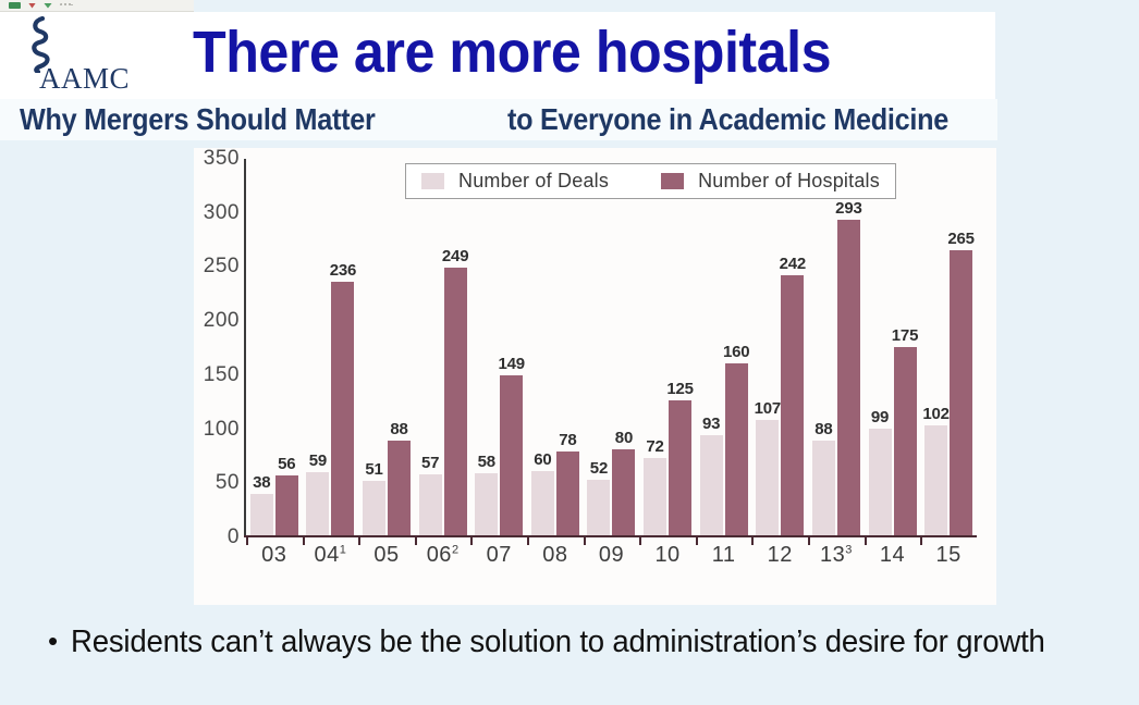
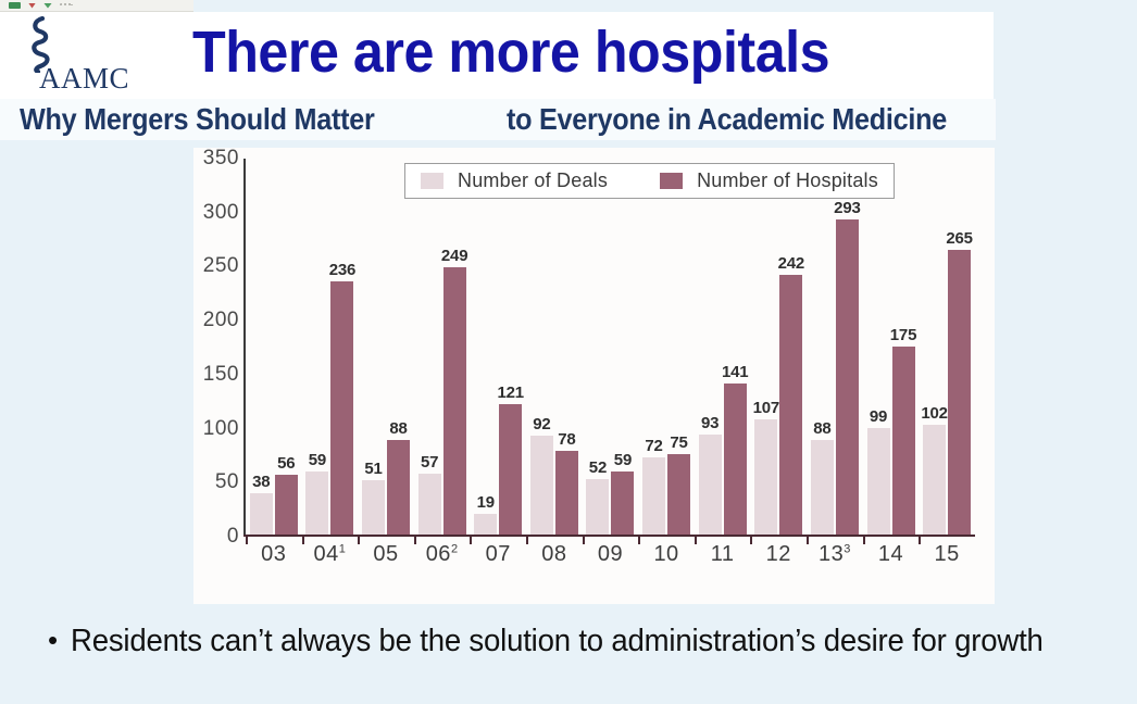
Number of Deals/07: 58 -> 19
Number of Hospitals/07: 149 -> 121
Number of Deals/08: 60 -> 92
Number of Hospitals/09: 80 -> 59
Number of Hospitals/10: 125 -> 75
Number of Hospitals/11: 160 -> 141
